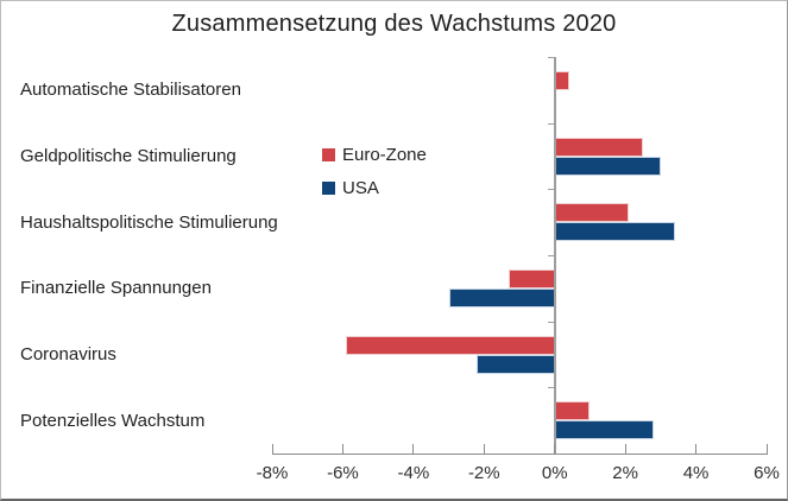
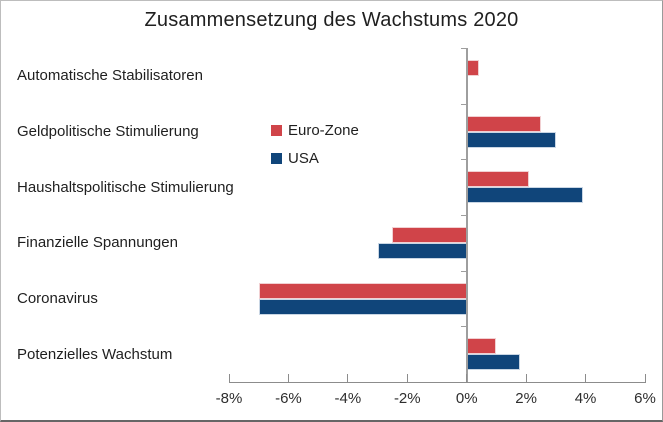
USA/Haushaltspolitische Stimulierung: 3.4% -> 3.9%
Euro-Zone/Finanzielle Spannungen: -1.3% -> -2.5%
Euro-Zone/Coronavirus: -5.9% -> -7.0%
USA/Coronavirus: -2.2% -> -7.0%
USA/Potenzielles Wachstum: 2.8% -> 1.8%
